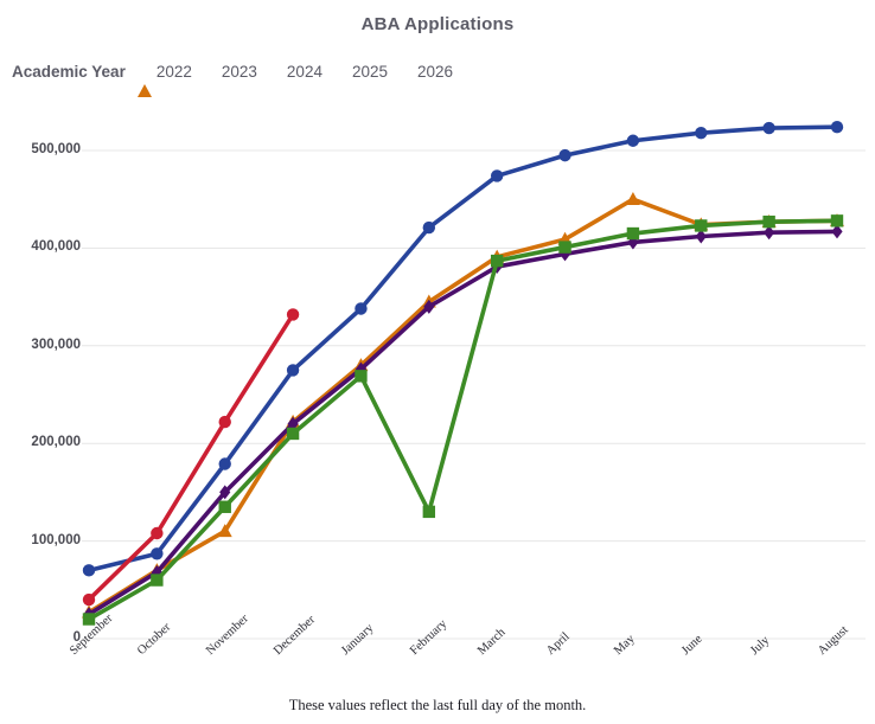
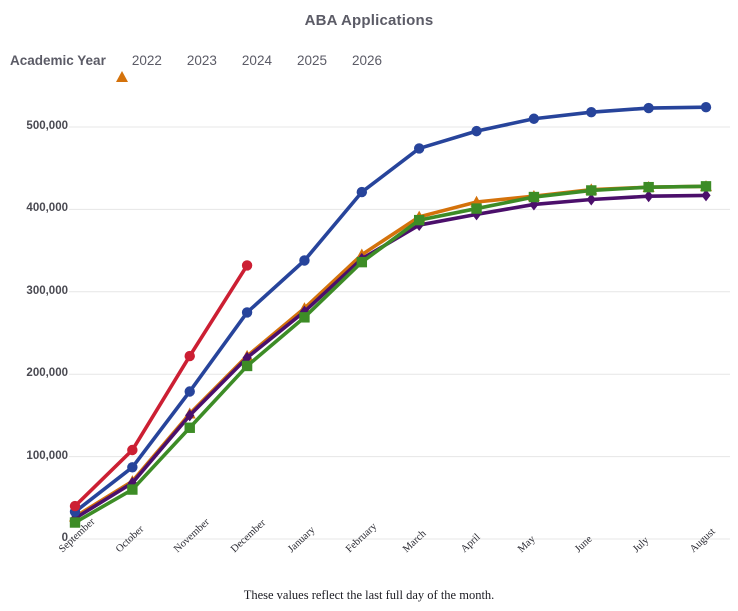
2025/September: 70000 -> 30000
2022/November: 110000 -> 150000
2024/February: 130000 -> 340000
2022/May: 450000 -> 420000
